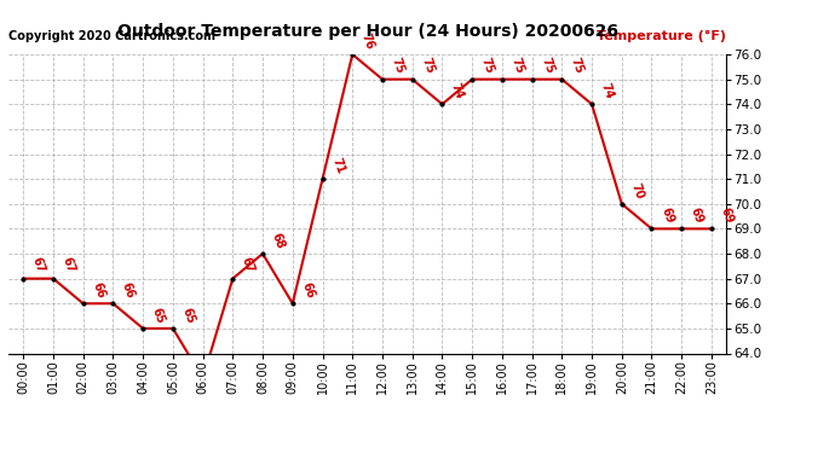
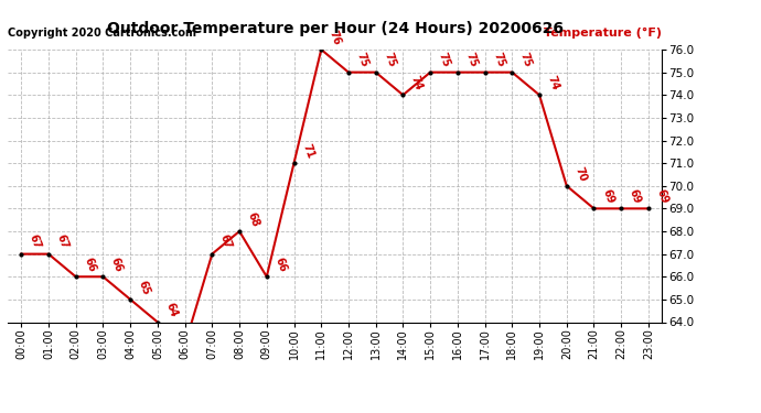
05:00: 65 -> 64
